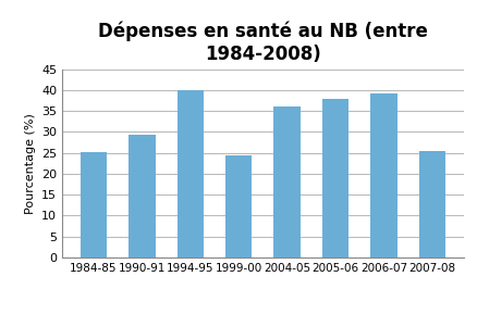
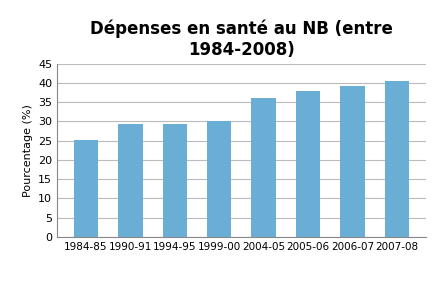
1994-95: 40.0 -> 29.3
1999-00: 24.5 -> 30.2
2007-08: 25.5 -> 40.4
